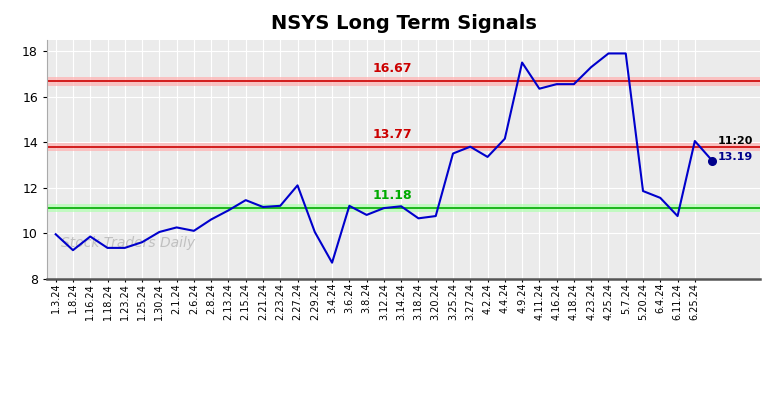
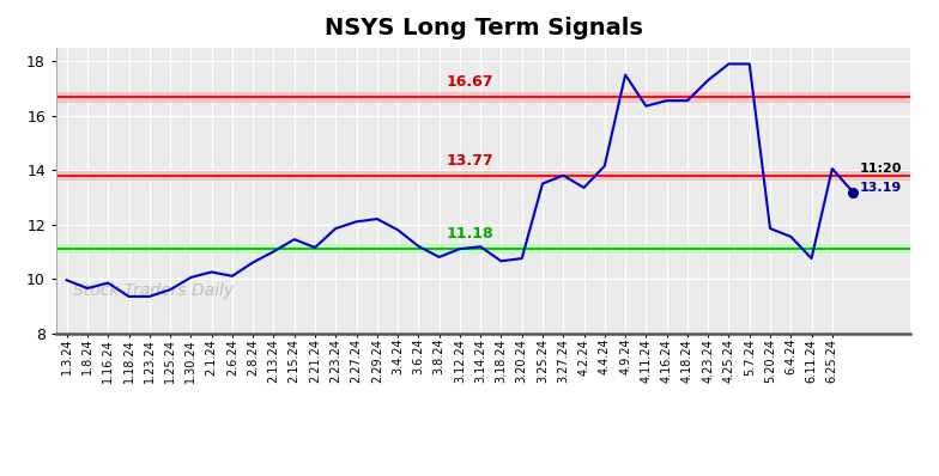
1.8.24: 9.25 -> 9.65
2.23.24: 11.20 -> 11.85
2.29.24: 10.05 -> 12.20
3.4.24: 8.70 -> 11.80
